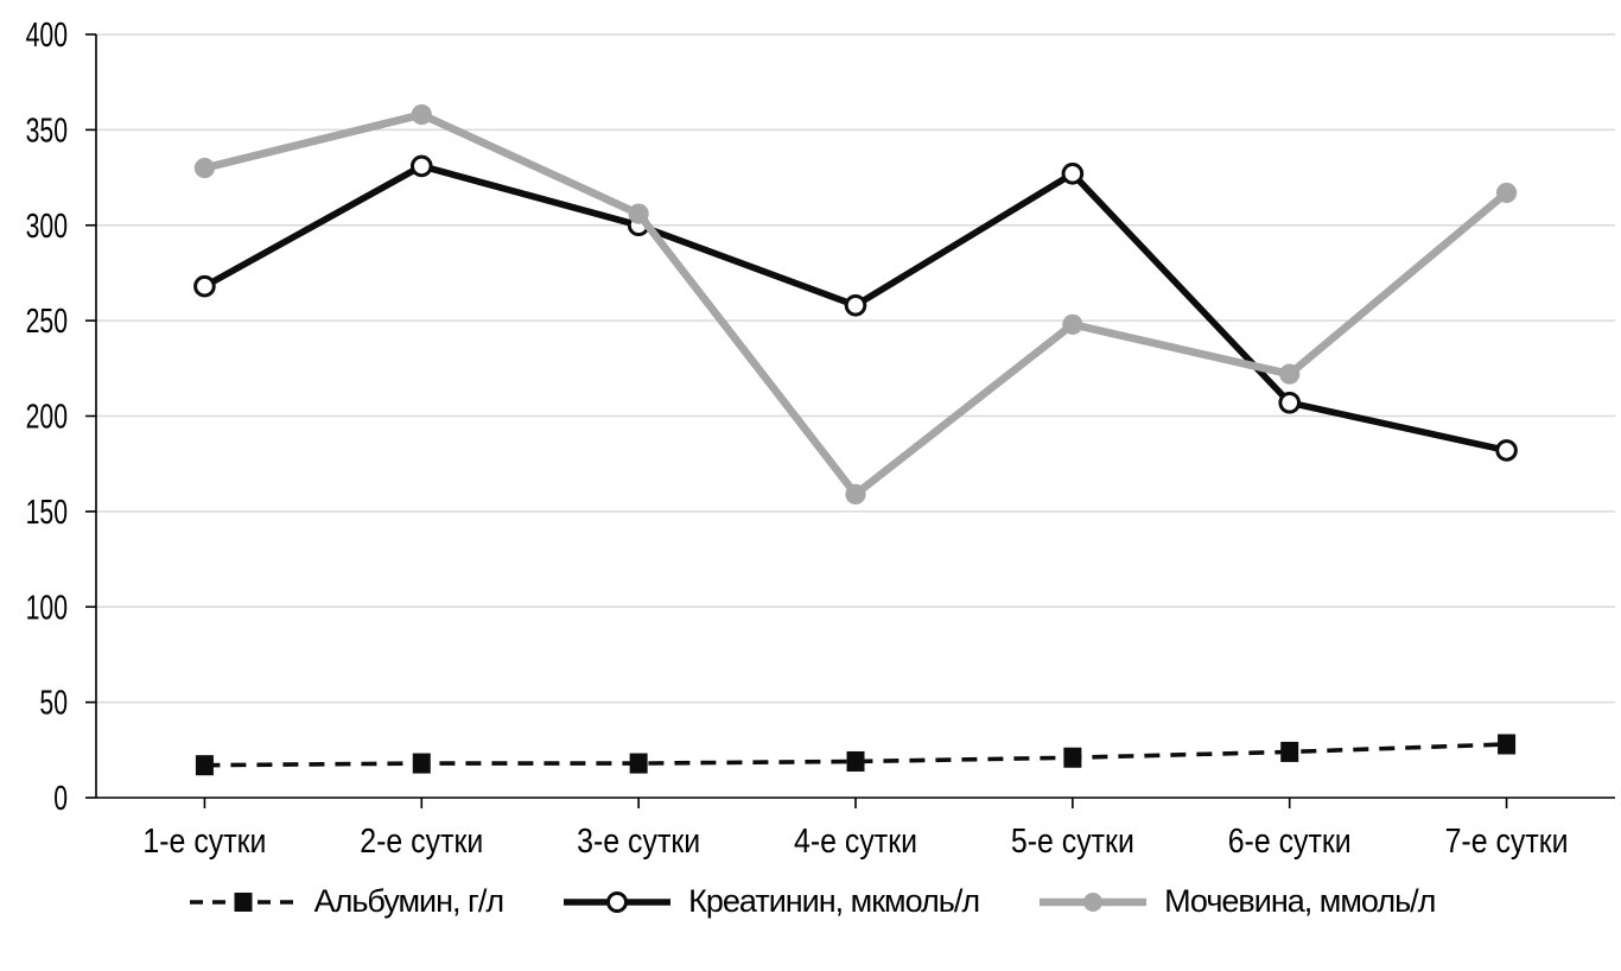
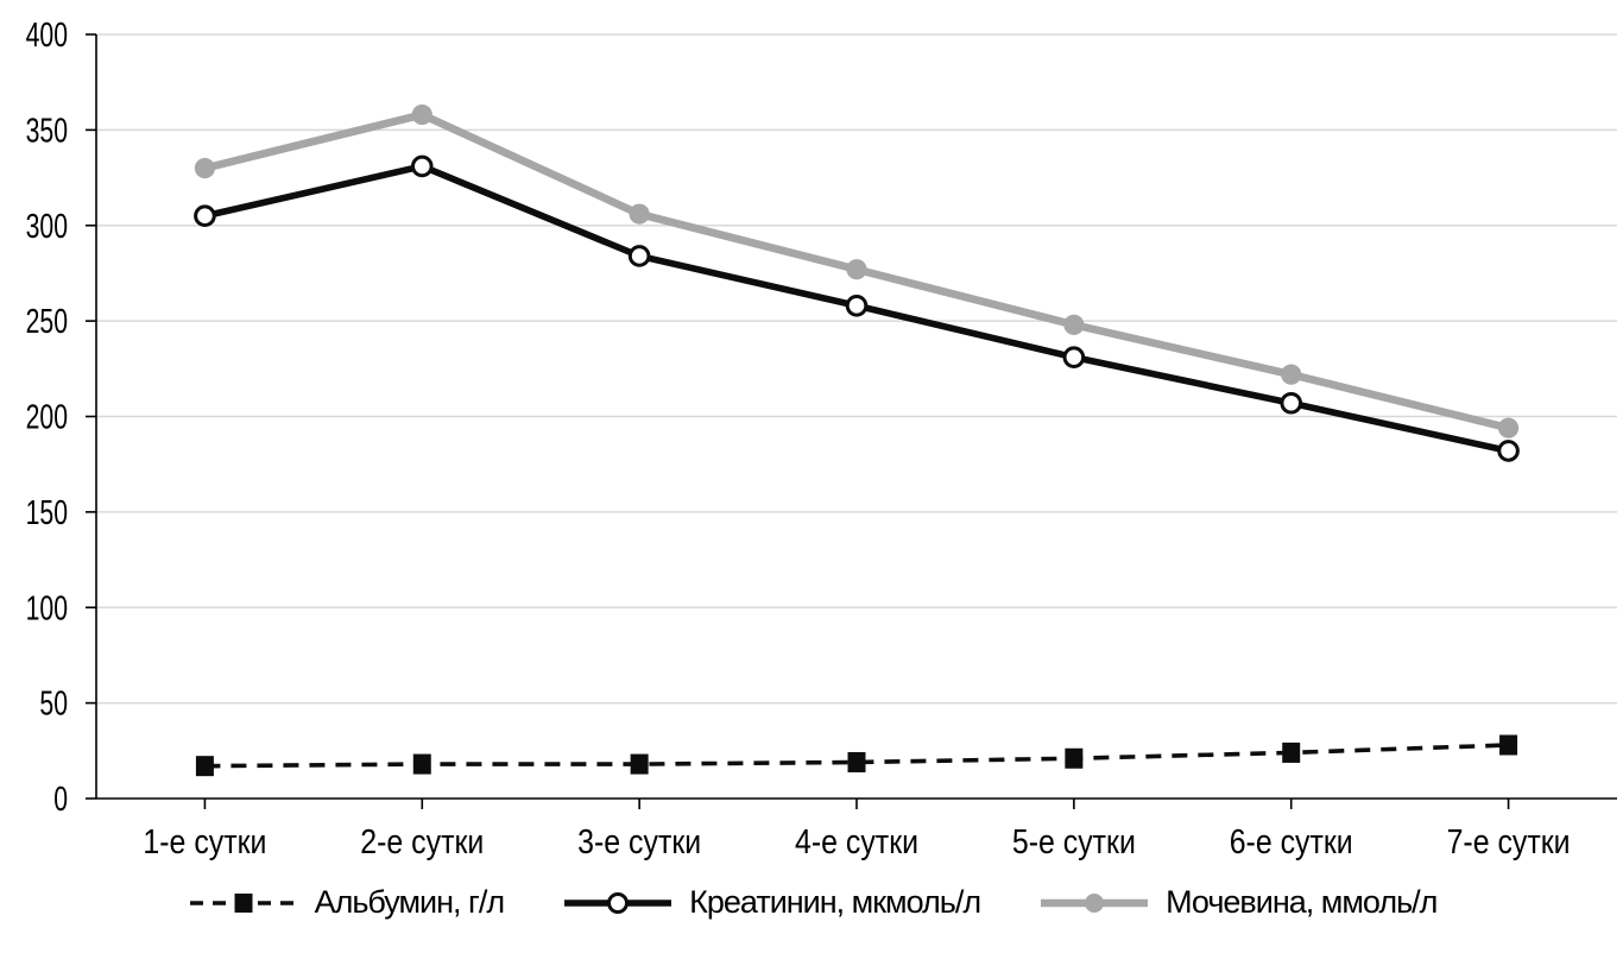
Креатинин, мкмоль/л/1-е сутки: 268 -> 305
Креатинин, мкмоль/л/3-е сутки: 300 -> 284
Мочевина, ммоль/л/4-е сутки: 159 -> 277
Креатинин, мкмоль/л/5-е сутки: 327 -> 231
Мочевина, ммоль/л/7-е сутки: 317 -> 194
